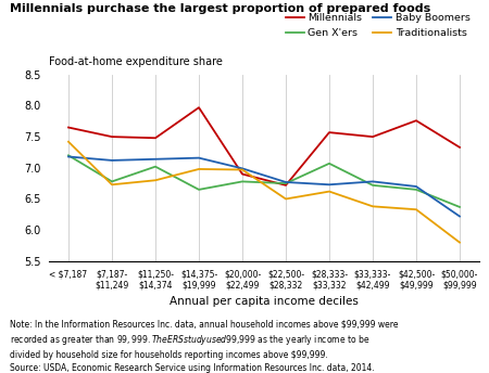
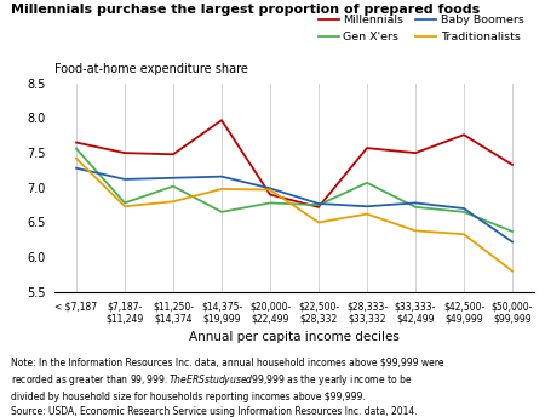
Gen X'ers/< $7,187: 7.20 -> 7.56
Baby Boomers/< $7,187: 7.18 -> 7.28
